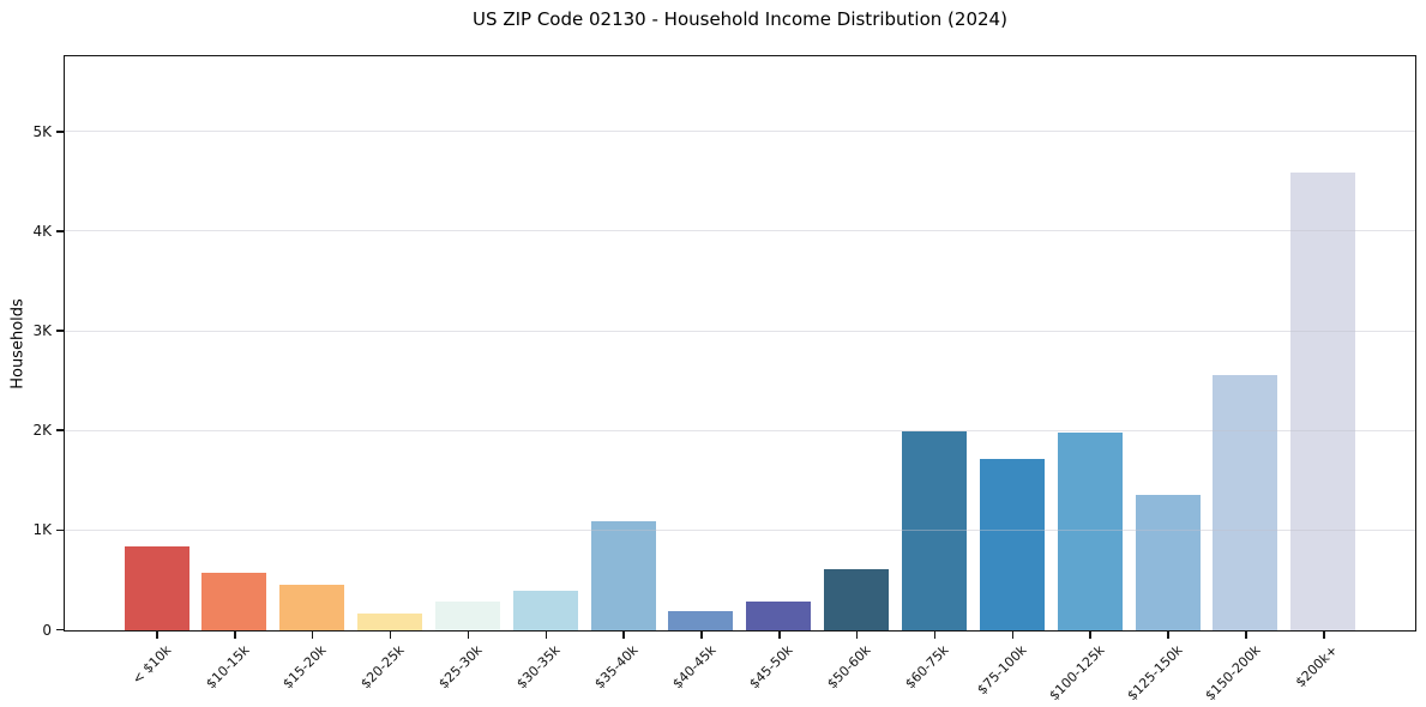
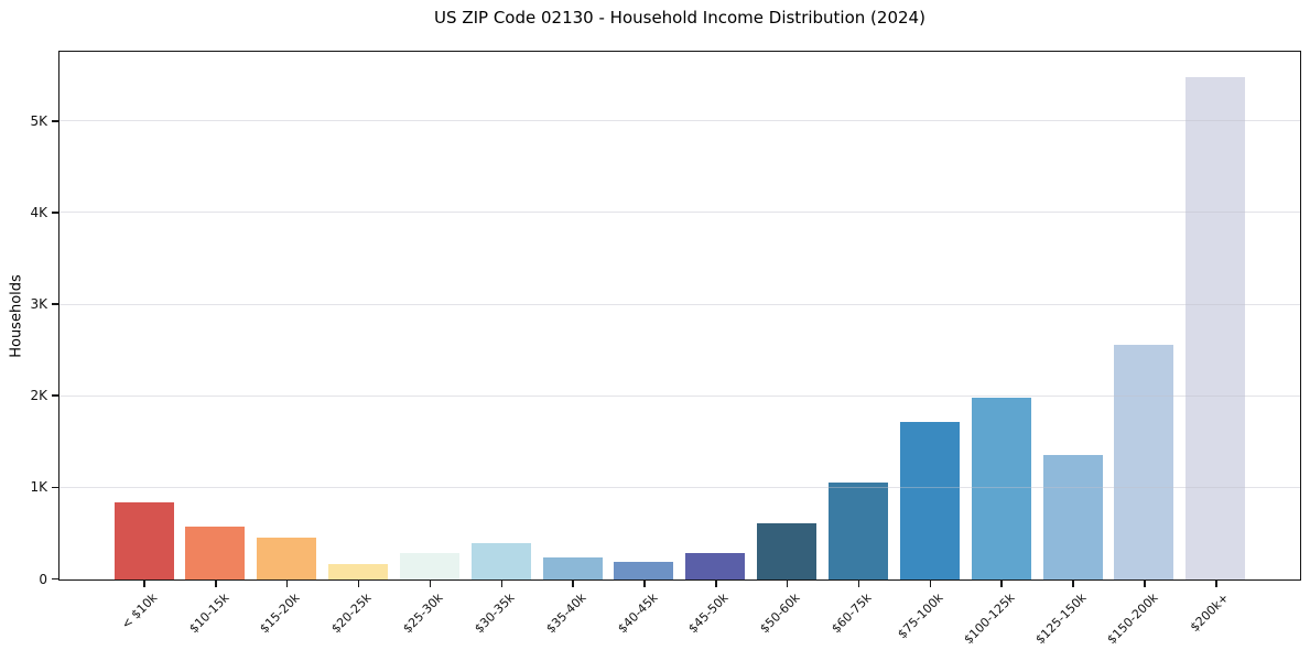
$35-40k: 1.1K -> 0.2K
$60-75k: 2.0K -> 1.1K
$200k+: 4.6K -> 5.5K
